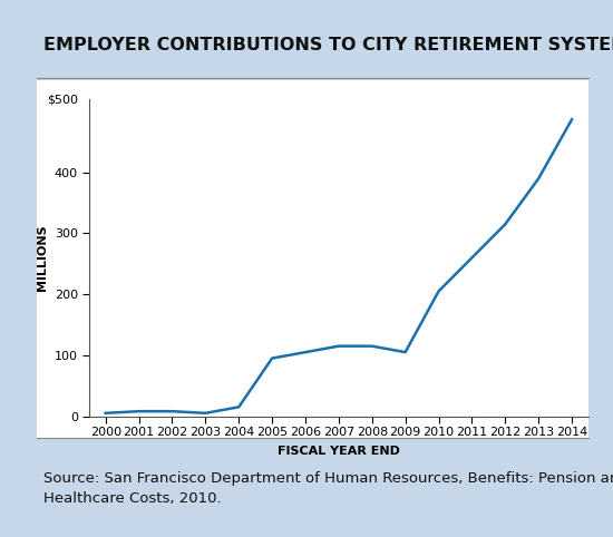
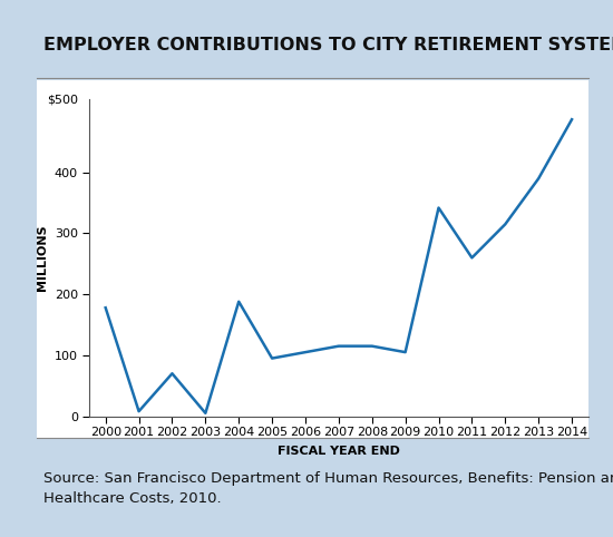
2000: 5 -> 178
2002: 8 -> 70
2004: 15 -> 188
2010: 205 -> 342
